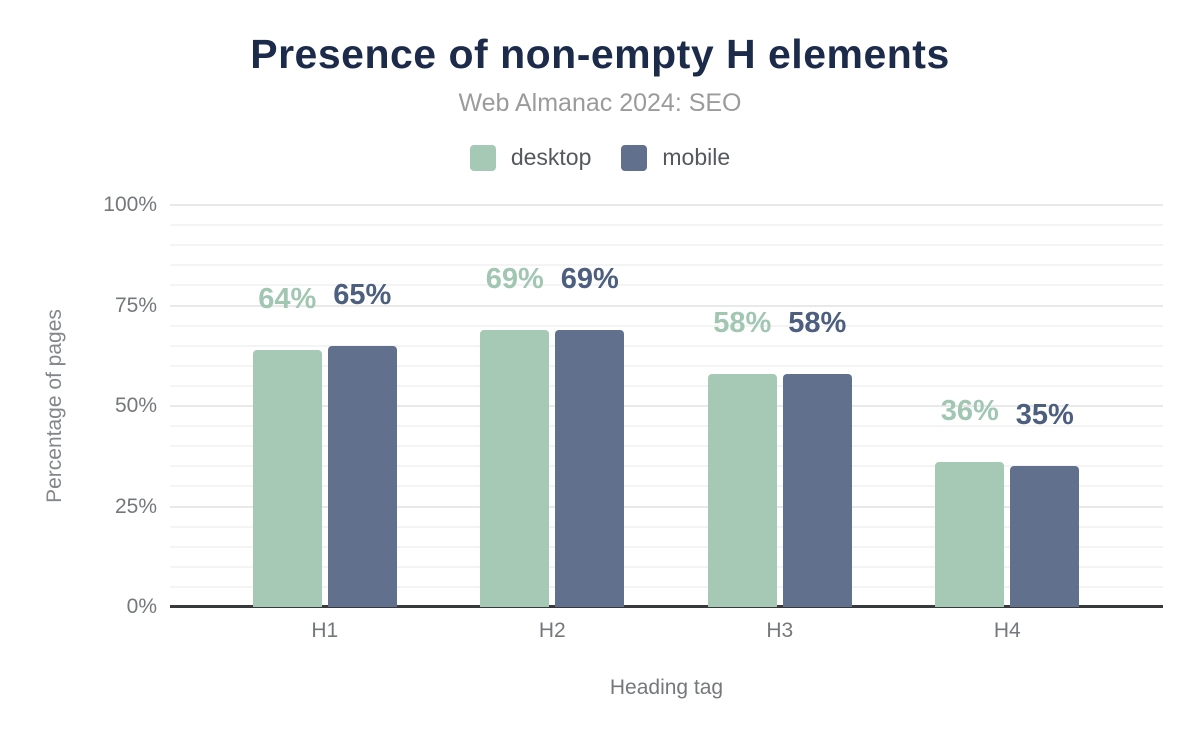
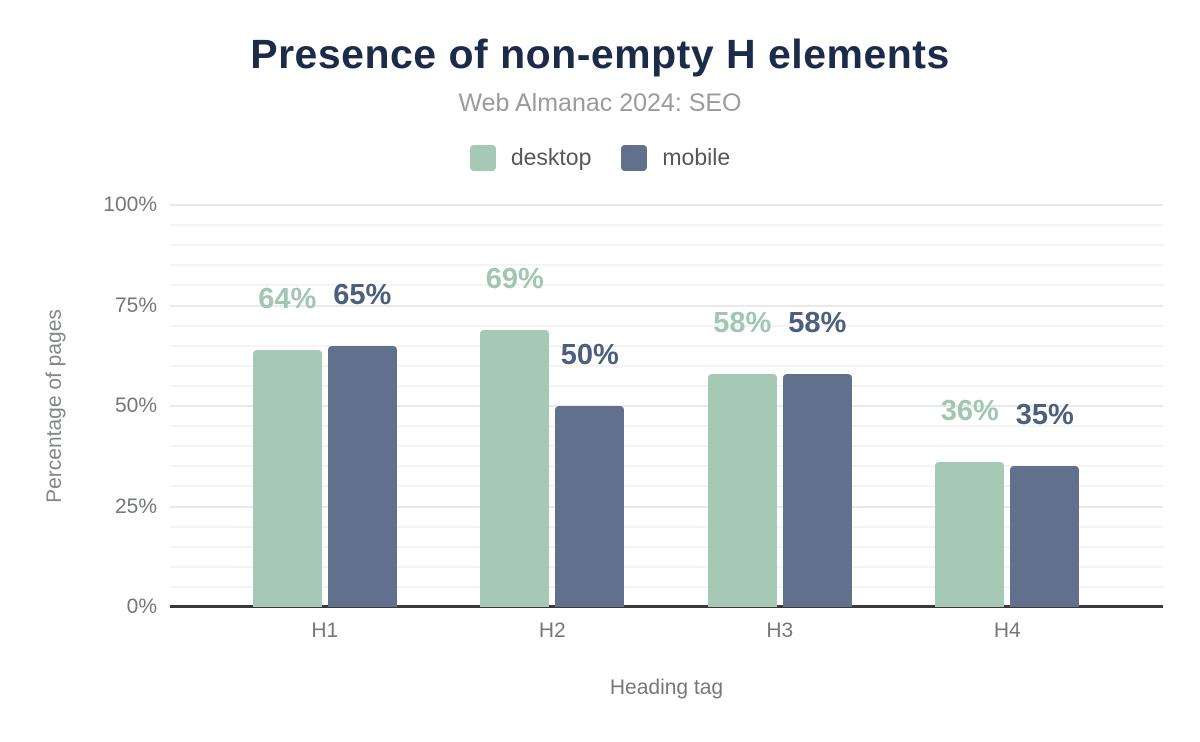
mobile/H2: 69% -> 50%
